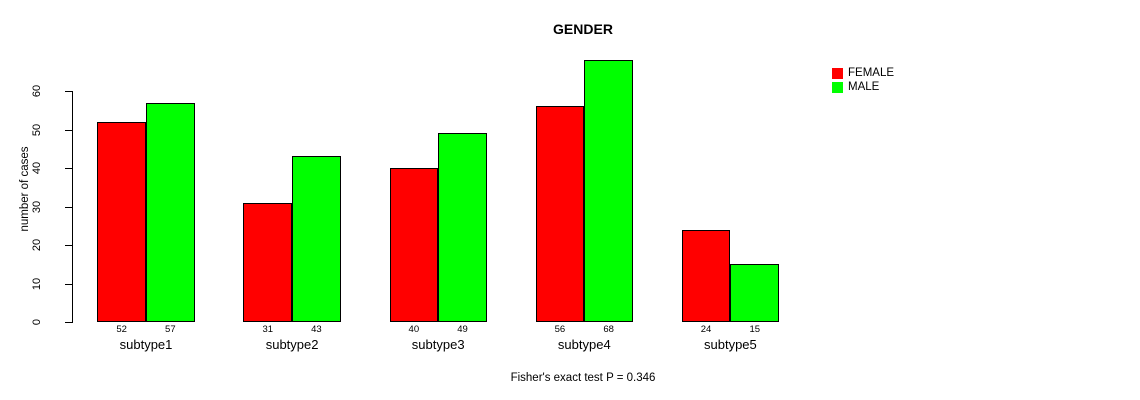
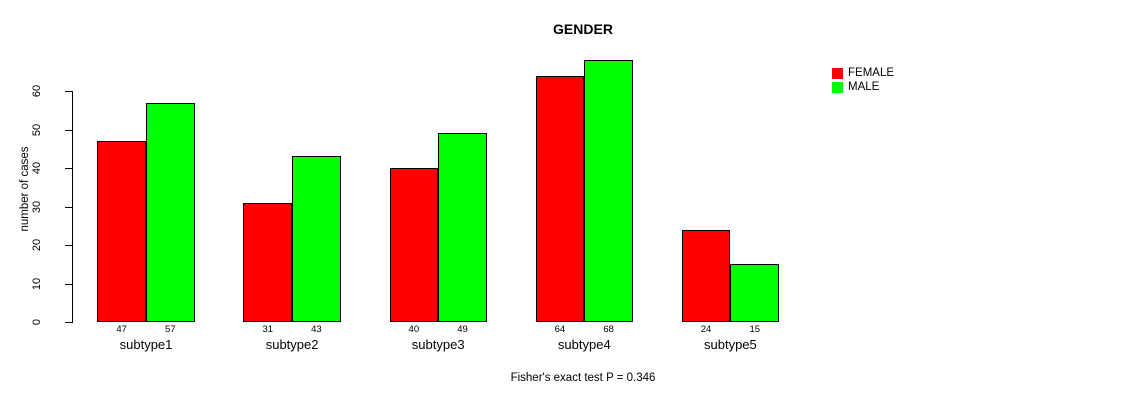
FEMALE/subtype1: 52 -> 47
FEMALE/subtype4: 56 -> 64
